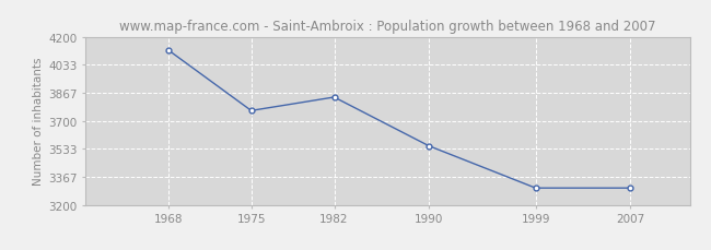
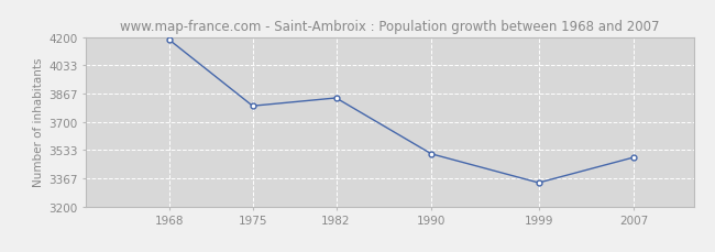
1968: 4120 -> 4180
1975: 3760 -> 3790
1990: 3550 -> 3510
1999: 3300 -> 3340
2007: 3300 -> 3490
